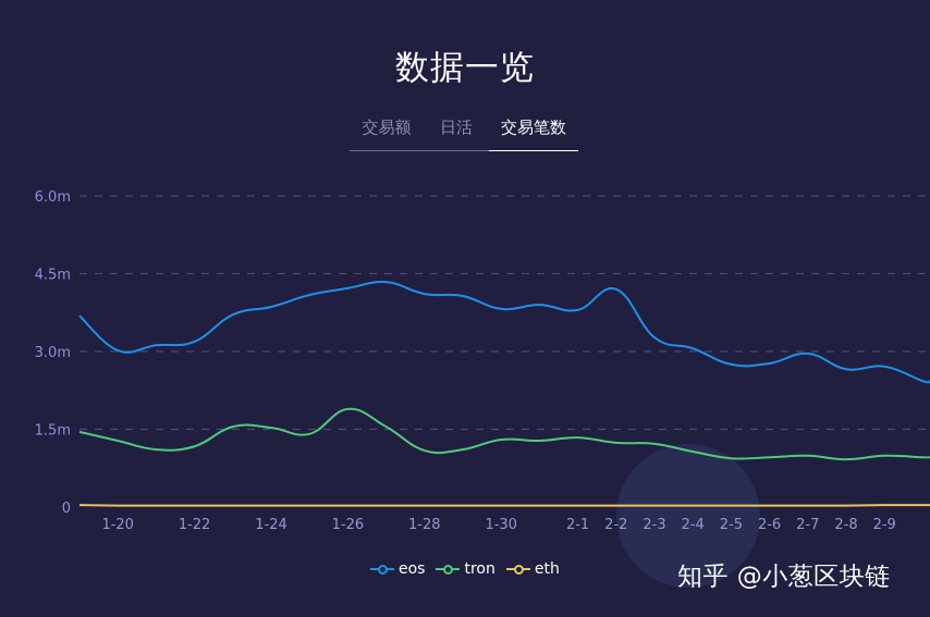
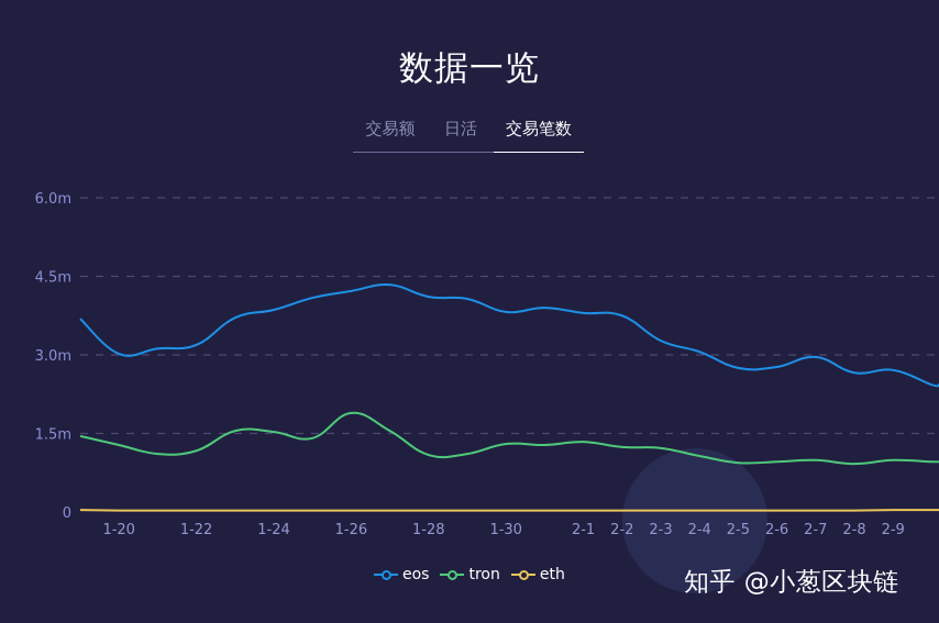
eos/2-2: 4.2m -> 3.8m
